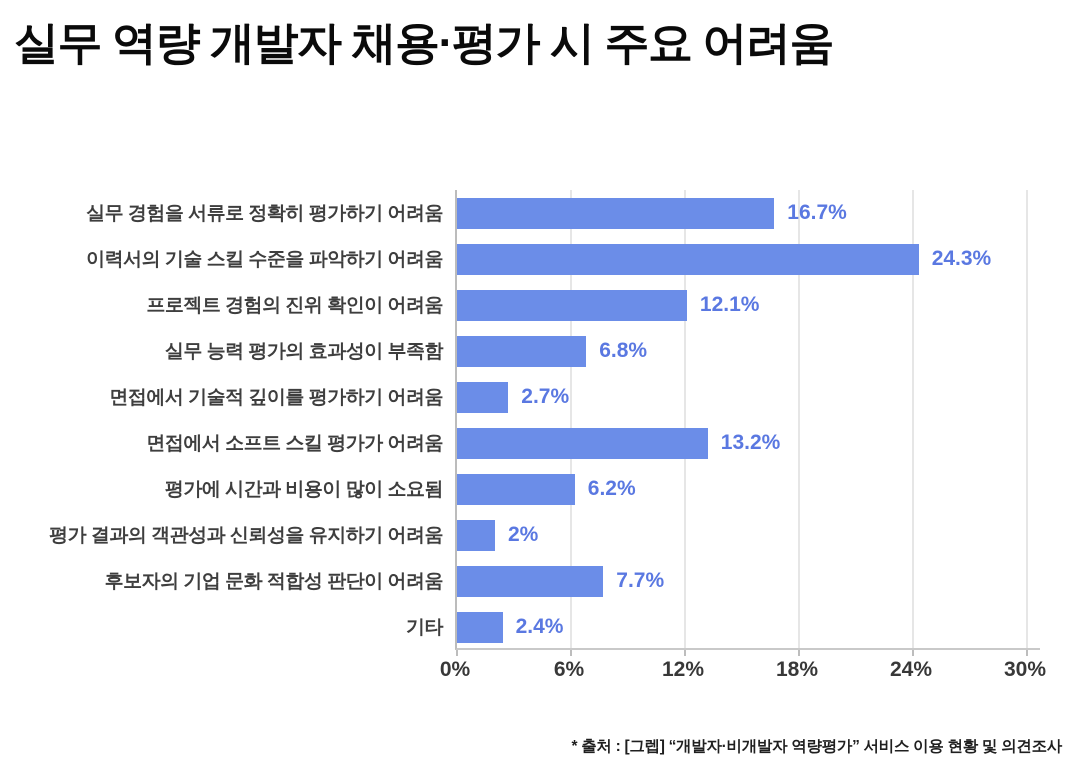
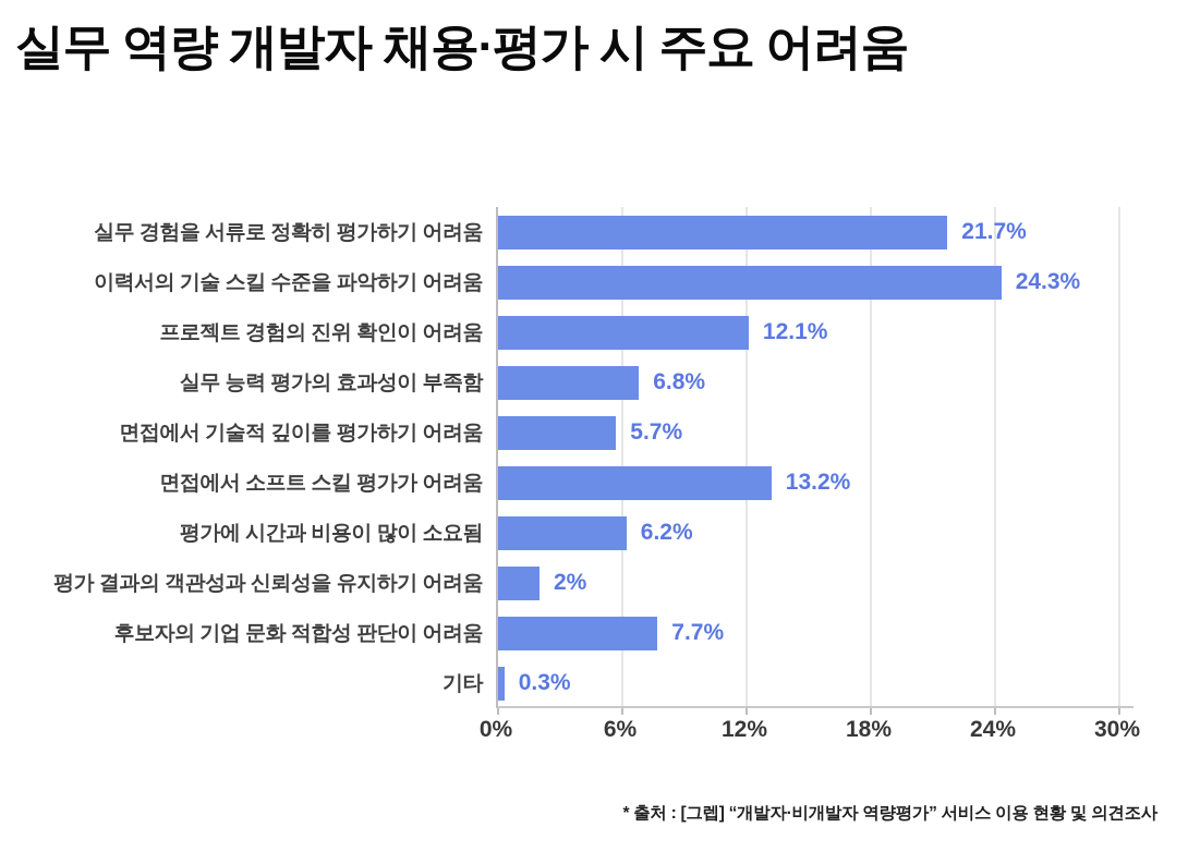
실무 경험을 서류로 정확히 평가하기 어려움: 16.7% -> 21.7%
면접에서 기술적 깊이를 평가하기 어려움: 2.7% -> 5.7%
기타: 2.4% -> 0.3%
